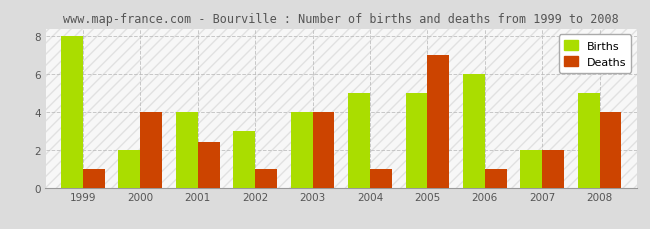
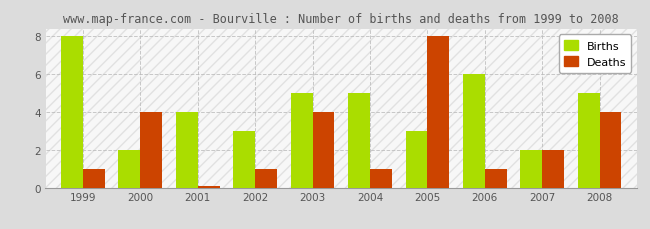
Deaths/2001: 2.4 -> 0.1
Births/2003: 4 -> 5
Births/2005: 5 -> 3
Deaths/2005: 7.0 -> 8.0
